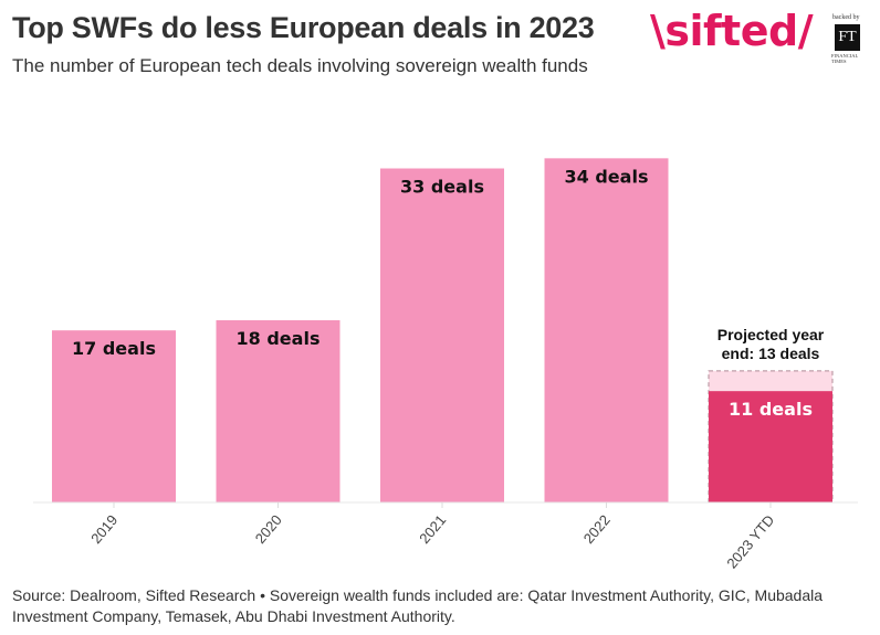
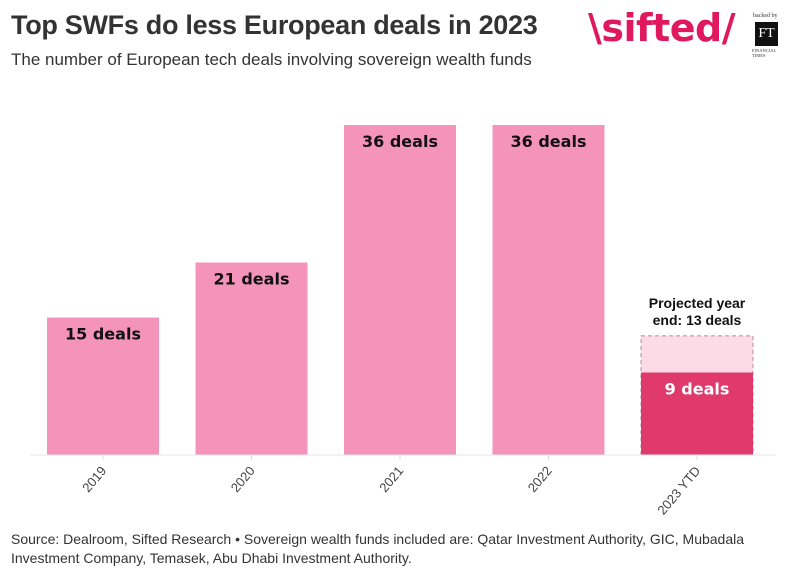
2019: 17 -> 15
2020: 18 -> 21
2021: 33 -> 36
2022: 34 -> 36
2023 YTD: 11 -> 9
